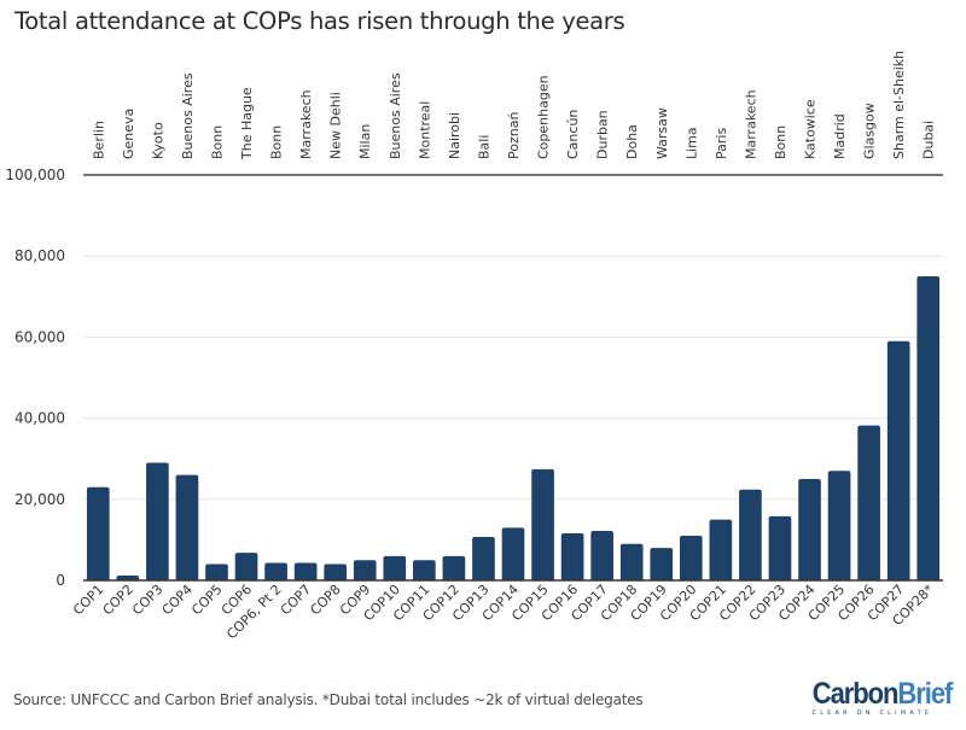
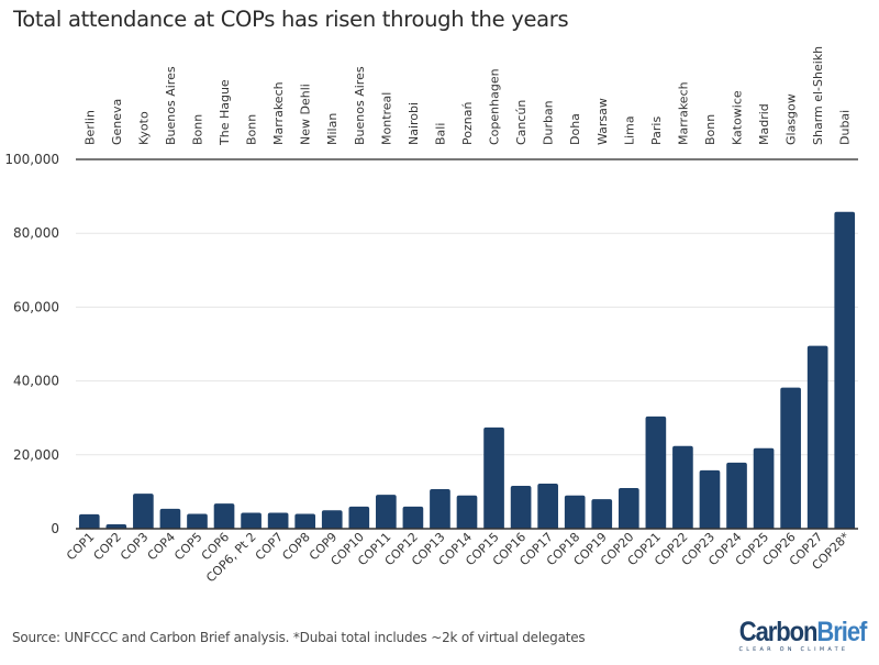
COP1: 23000 -> 4000
COP3: 29000 -> 10000
COP4: 26000 -> 5000
COP11: 5000 -> 9000
COP14: 13000 -> 9000
COP21: 15000 -> 30000
COP24: 25000 -> 18000
COP25: 27000 -> 22000
COP27: 59000 -> 50000
COP28*: 75000 -> 86000
